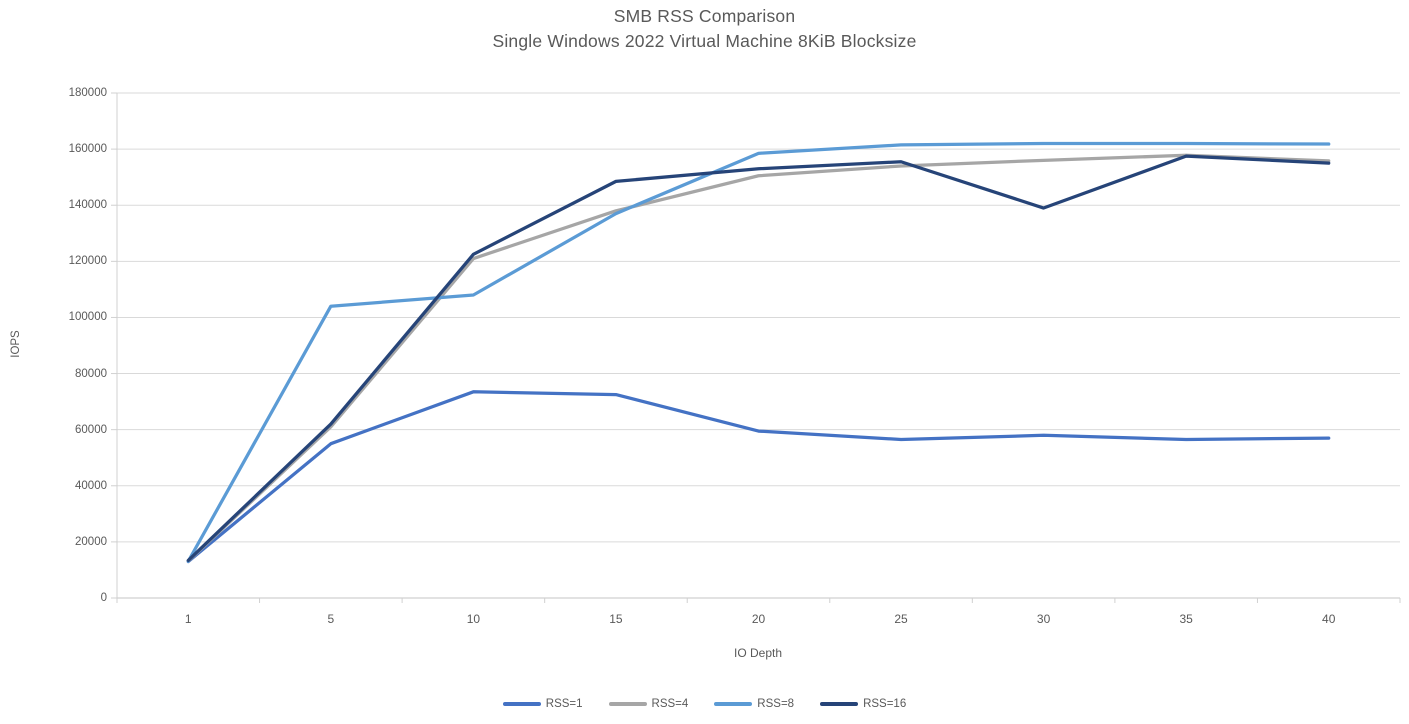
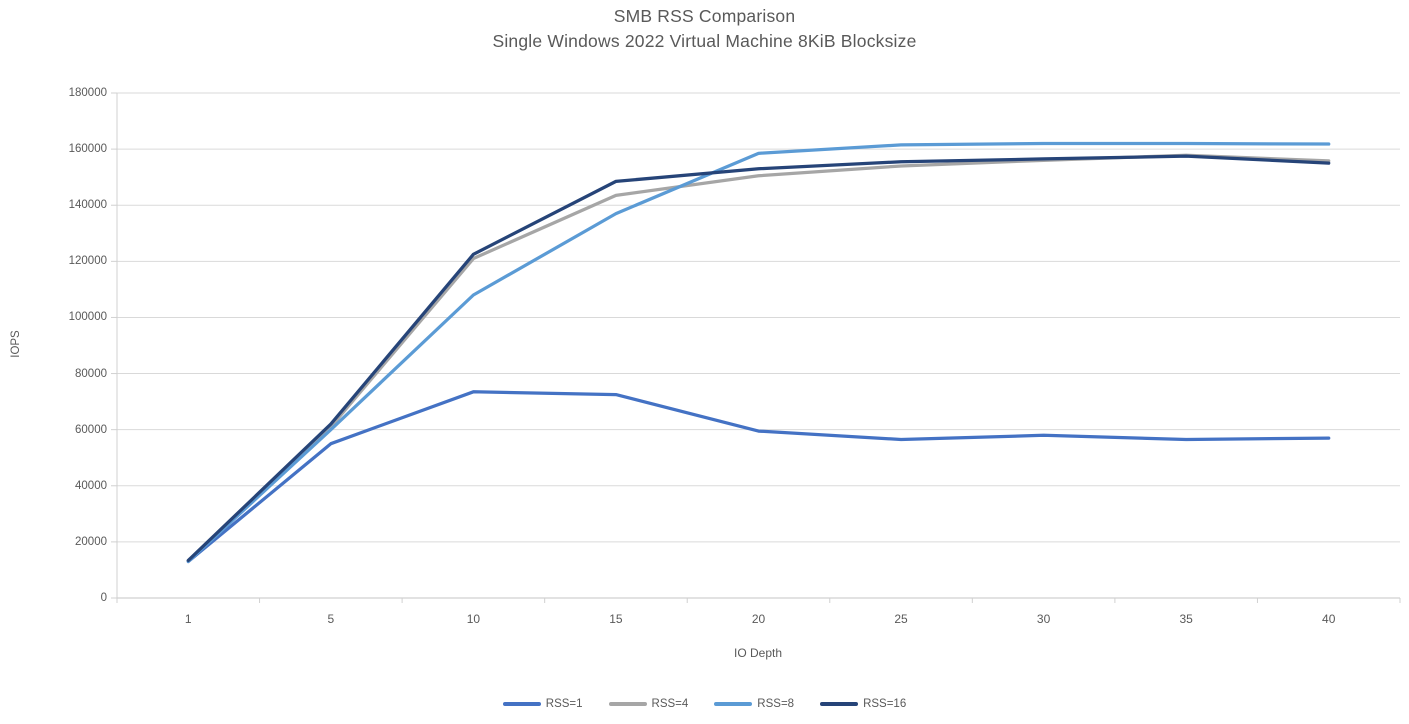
RSS=8/5: 104000 -> 60000
RSS=4/15: 138000 -> 144000
RSS=16/30: 139000 -> 156000
